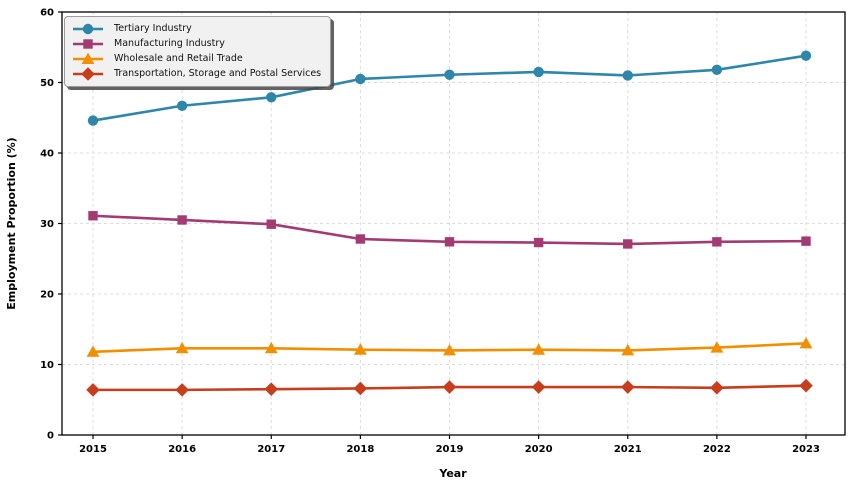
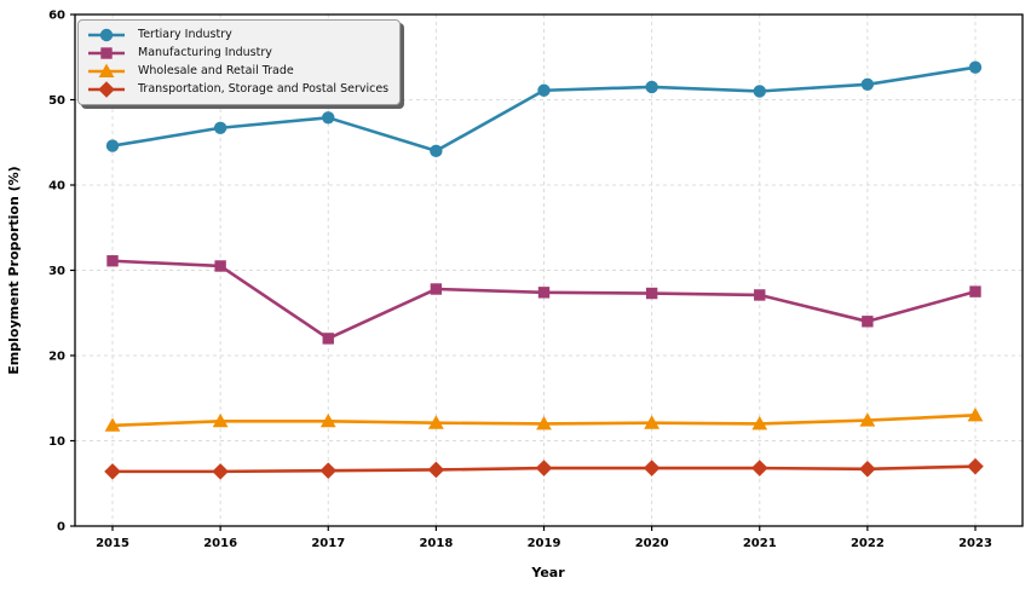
Manufacturing Industry/2017: 30 -> 22
Tertiary Industry/2018: 50 -> 44
Manufacturing Industry/2022: 27 -> 24
